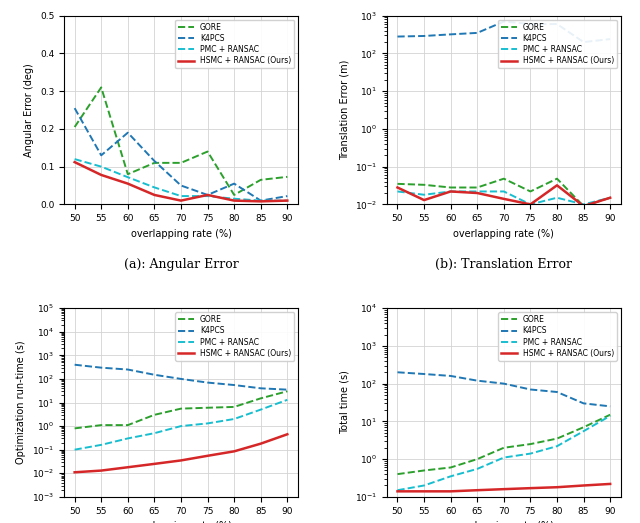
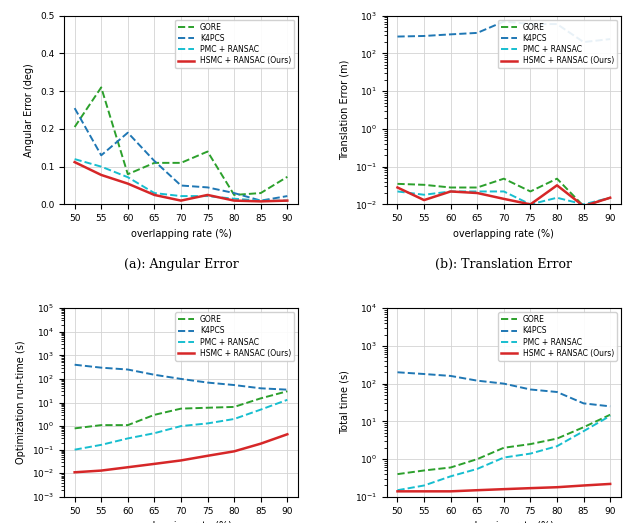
(a): Angular Error/PMC + RANSAC/65: 0.045 -> 0.030
(a): Angular Error/K4PCS/75: 0.025 -> 0.045
(a): Angular Error/K4PCS/80: 0.055 -> 0.030
(a): Angular Error/GORE/85: 0.065 -> 0.030
